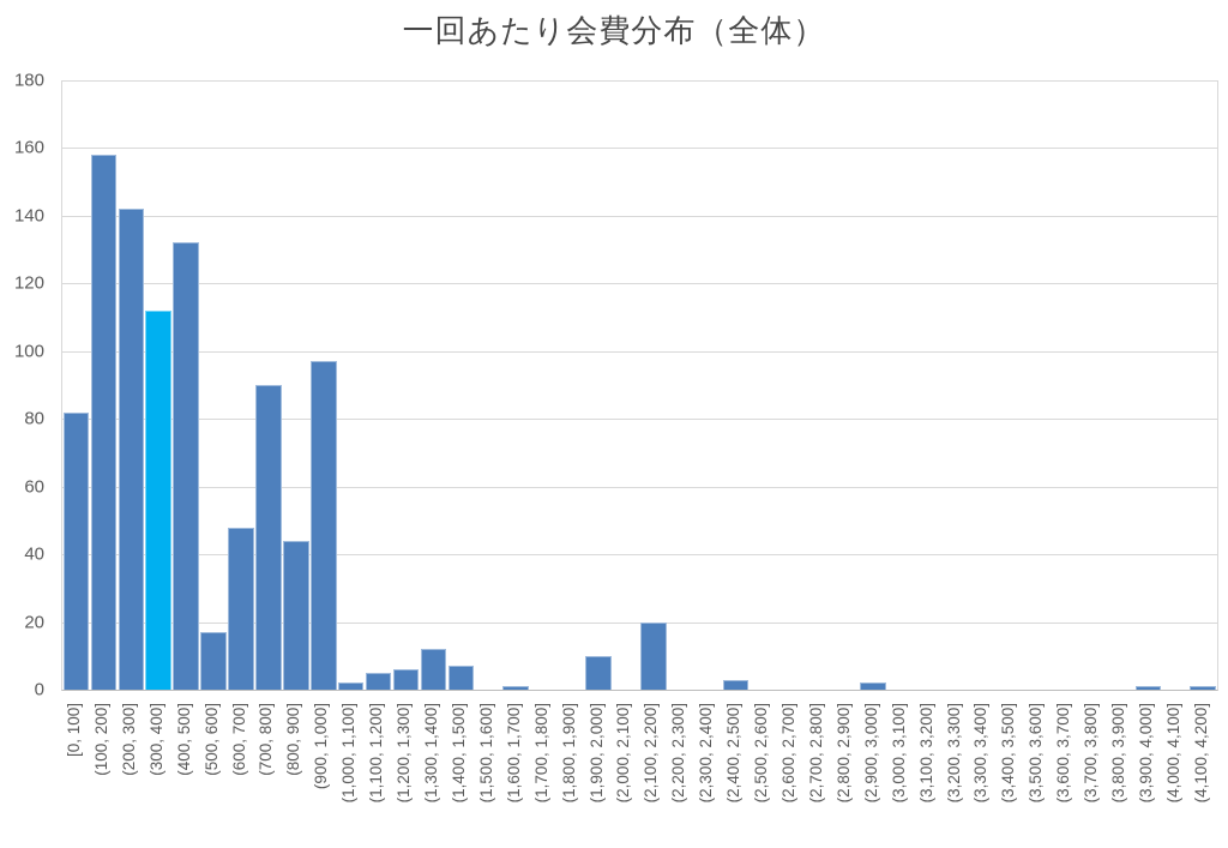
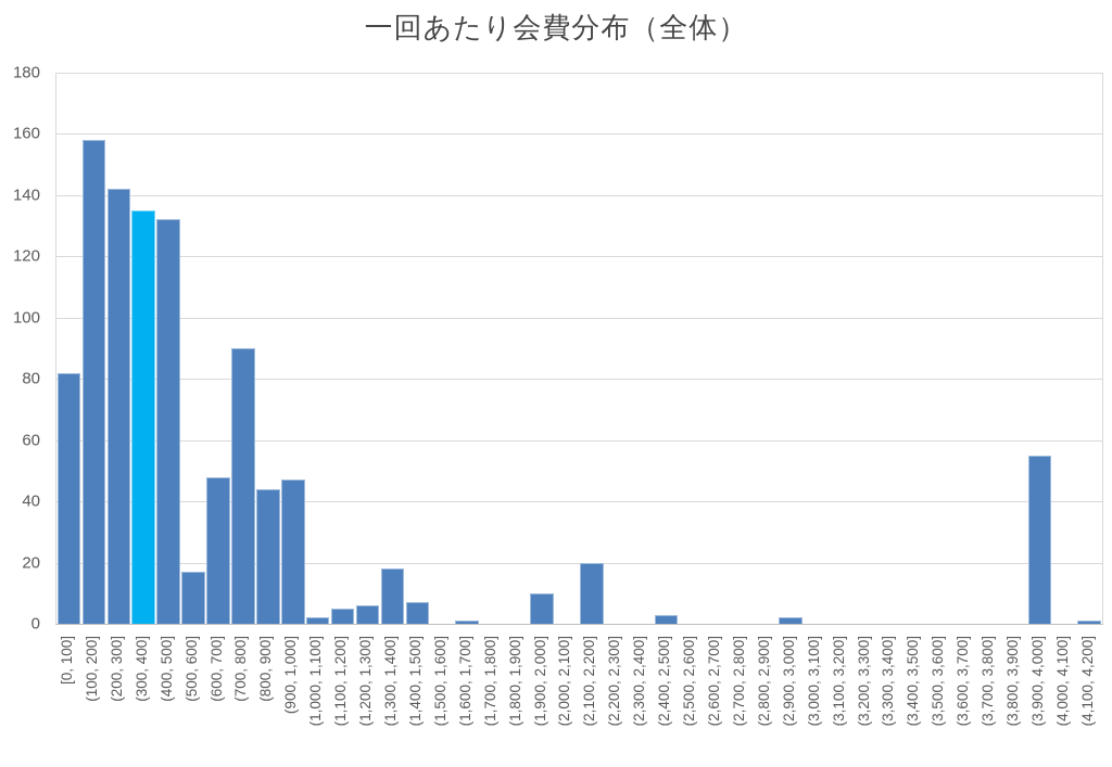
(300, 400]: 112 -> 135
(900, 1,000]: 97 -> 47
(1,300, 1,400]: 12 -> 18
(3,900, 4,000]: 1 -> 55
